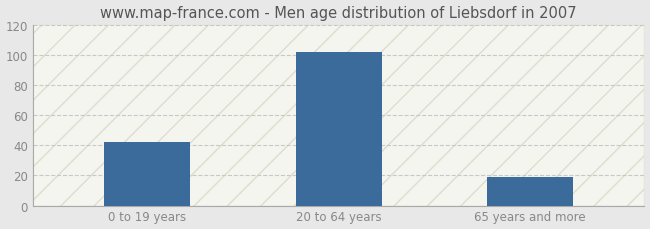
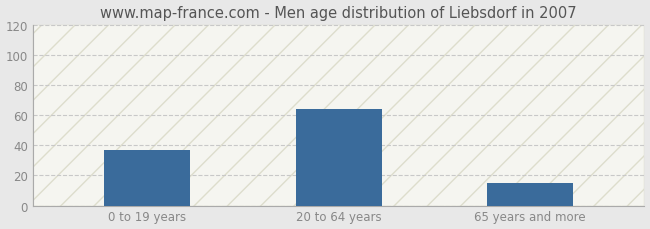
0 to 19 years: 42 -> 37
20 to 64 years: 102 -> 64
65 years and more: 19 -> 15
